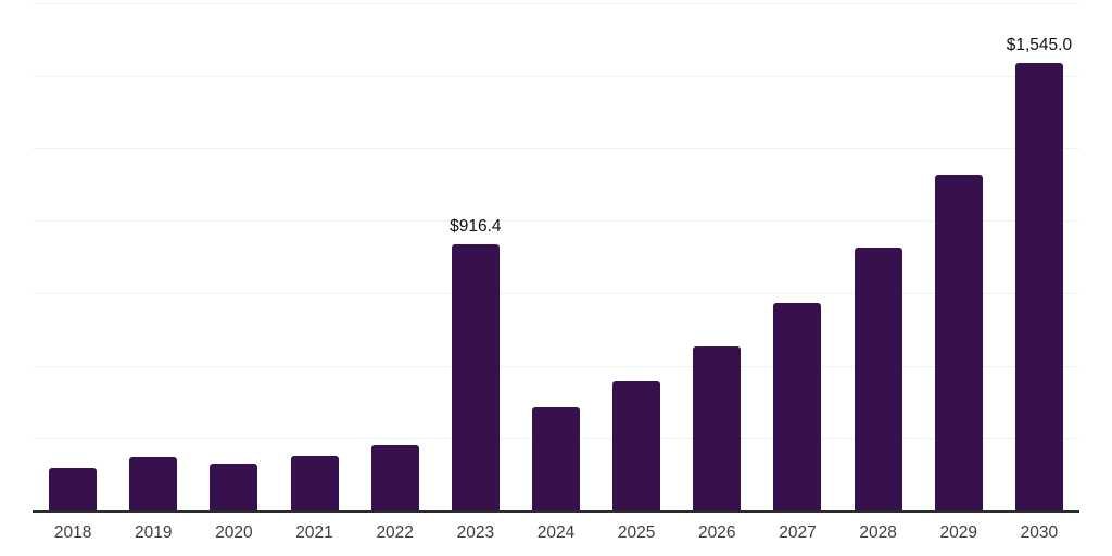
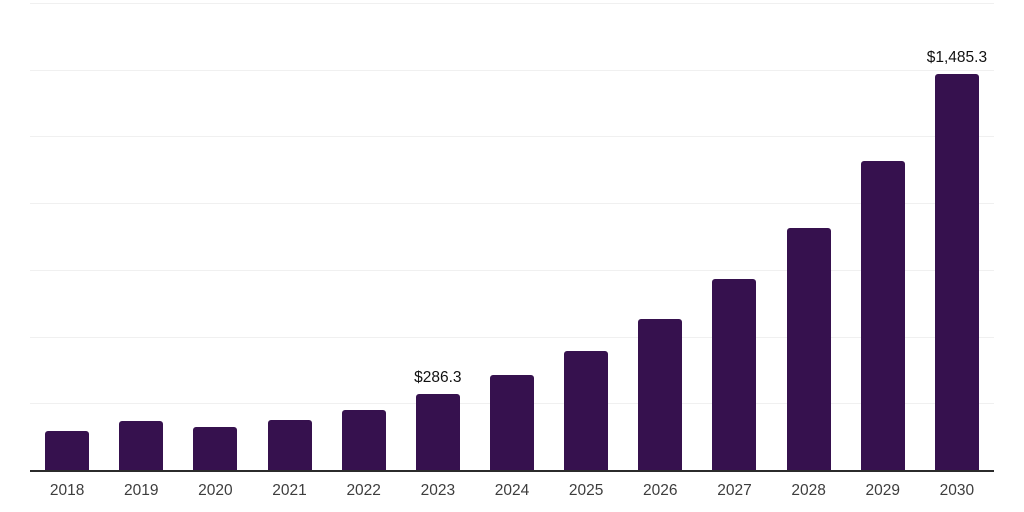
2023: $916.4 -> $286.3
2030: $1,545.0 -> $1,485.3
